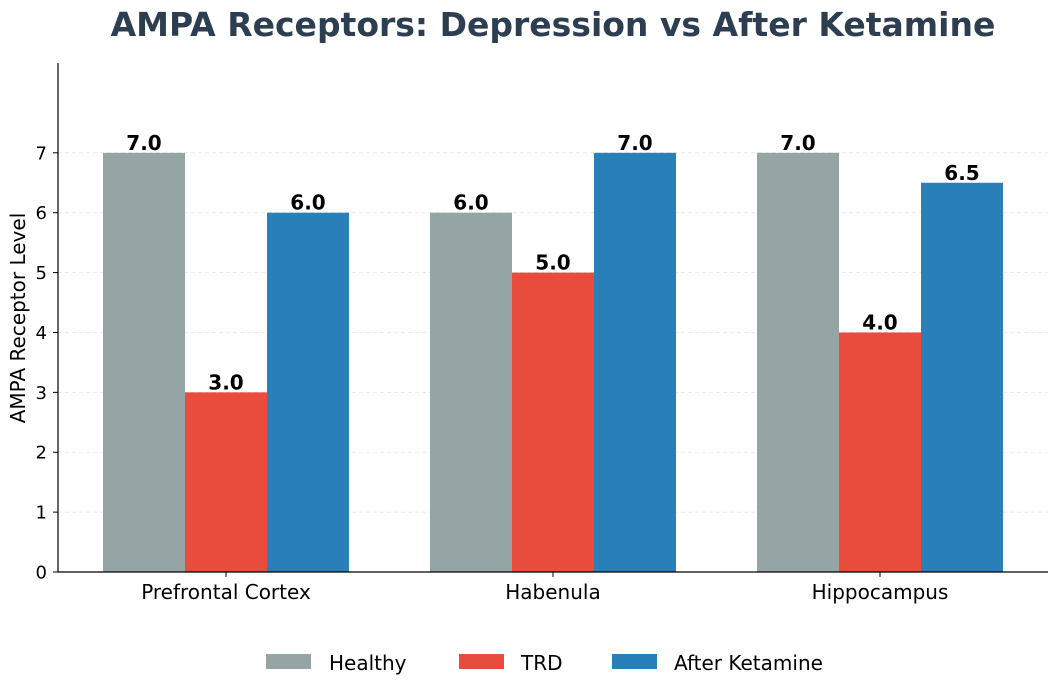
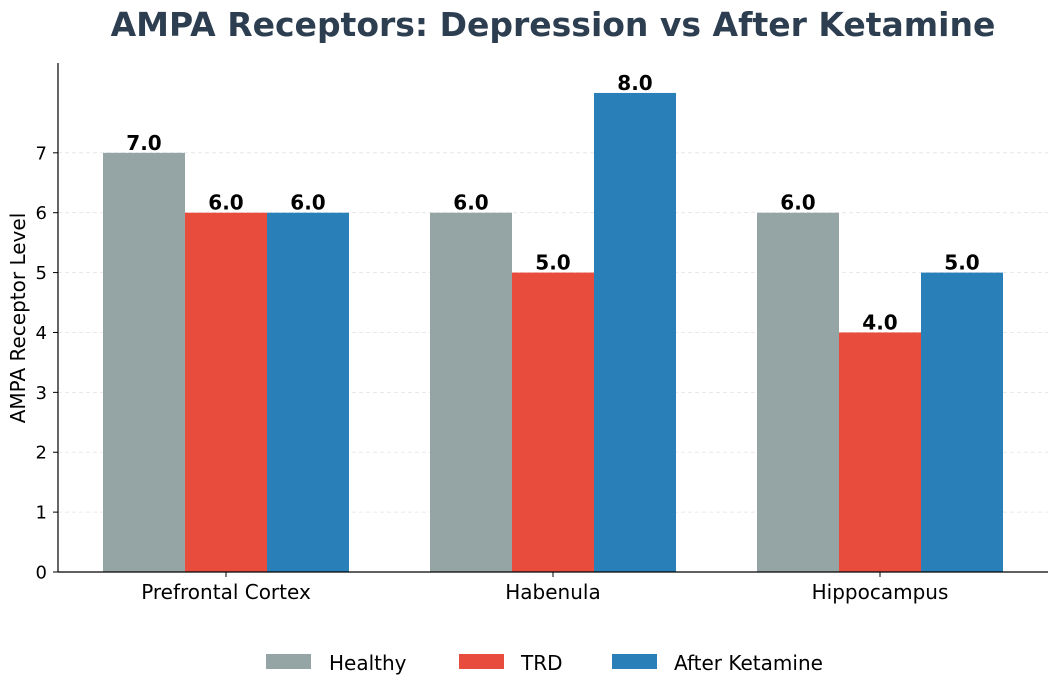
TRD/Prefrontal Cortex: 3.0 -> 6.0
After Ketamine/Habenula: 7.0 -> 8.0
Healthy/Hippocampus: 7.0 -> 6.0
After Ketamine/Hippocampus: 6.5 -> 5.0
